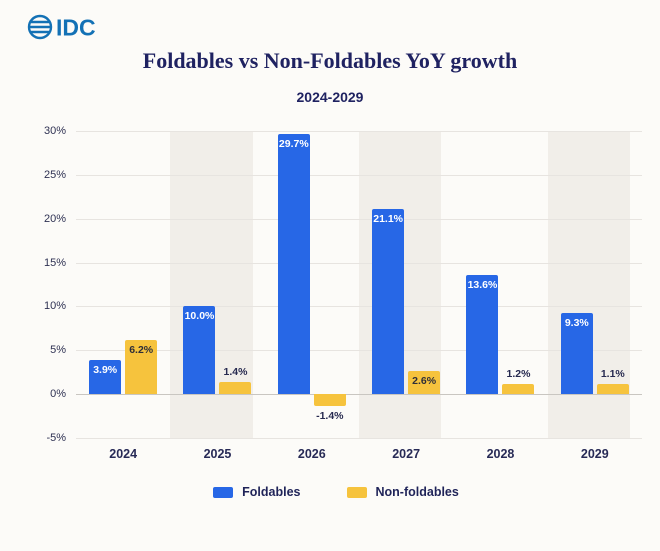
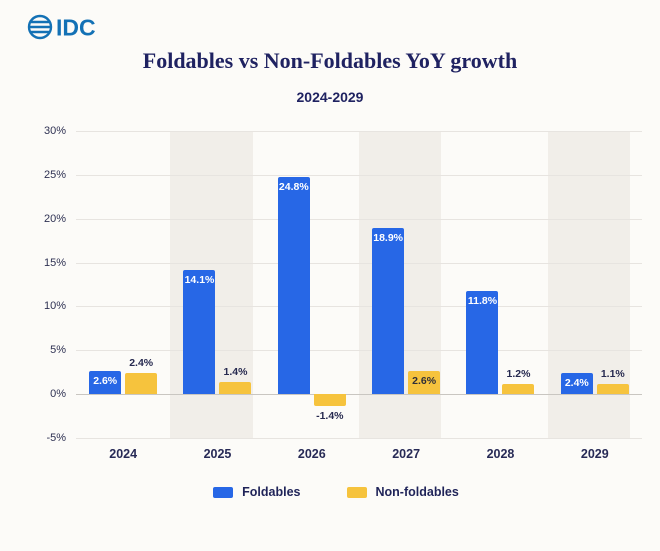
Foldables/2024: 3.9% -> 2.6%
Non-foldables/2024: 6.2% -> 2.4%
Foldables/2025: 10.0% -> 14.1%
Foldables/2026: 29.7% -> 24.8%
Foldables/2027: 21.1% -> 18.9%
Foldables/2028: 13.6% -> 11.8%
Foldables/2029: 9.3% -> 2.4%
